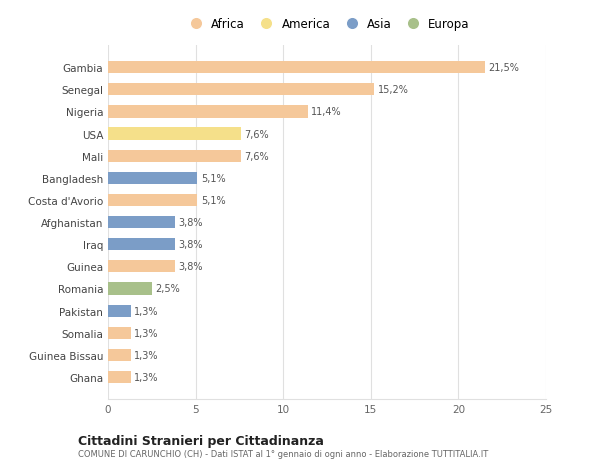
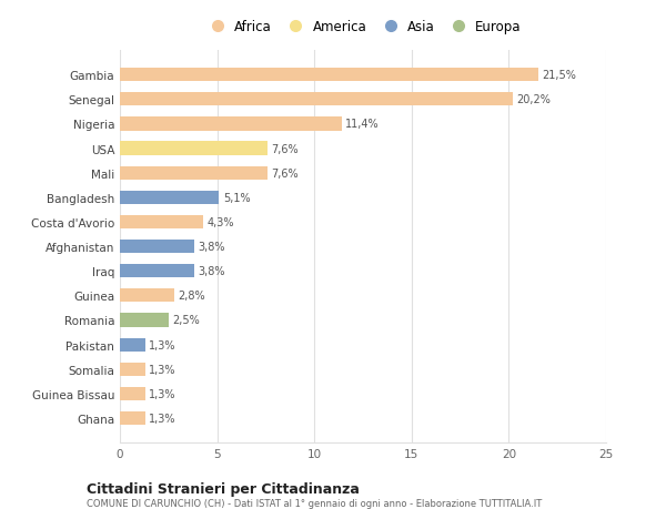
Senegal: 15,2% -> 20,2%
Costa d'Avorio: 5,1% -> 4,3%
Guinea: 3,8% -> 2,8%
